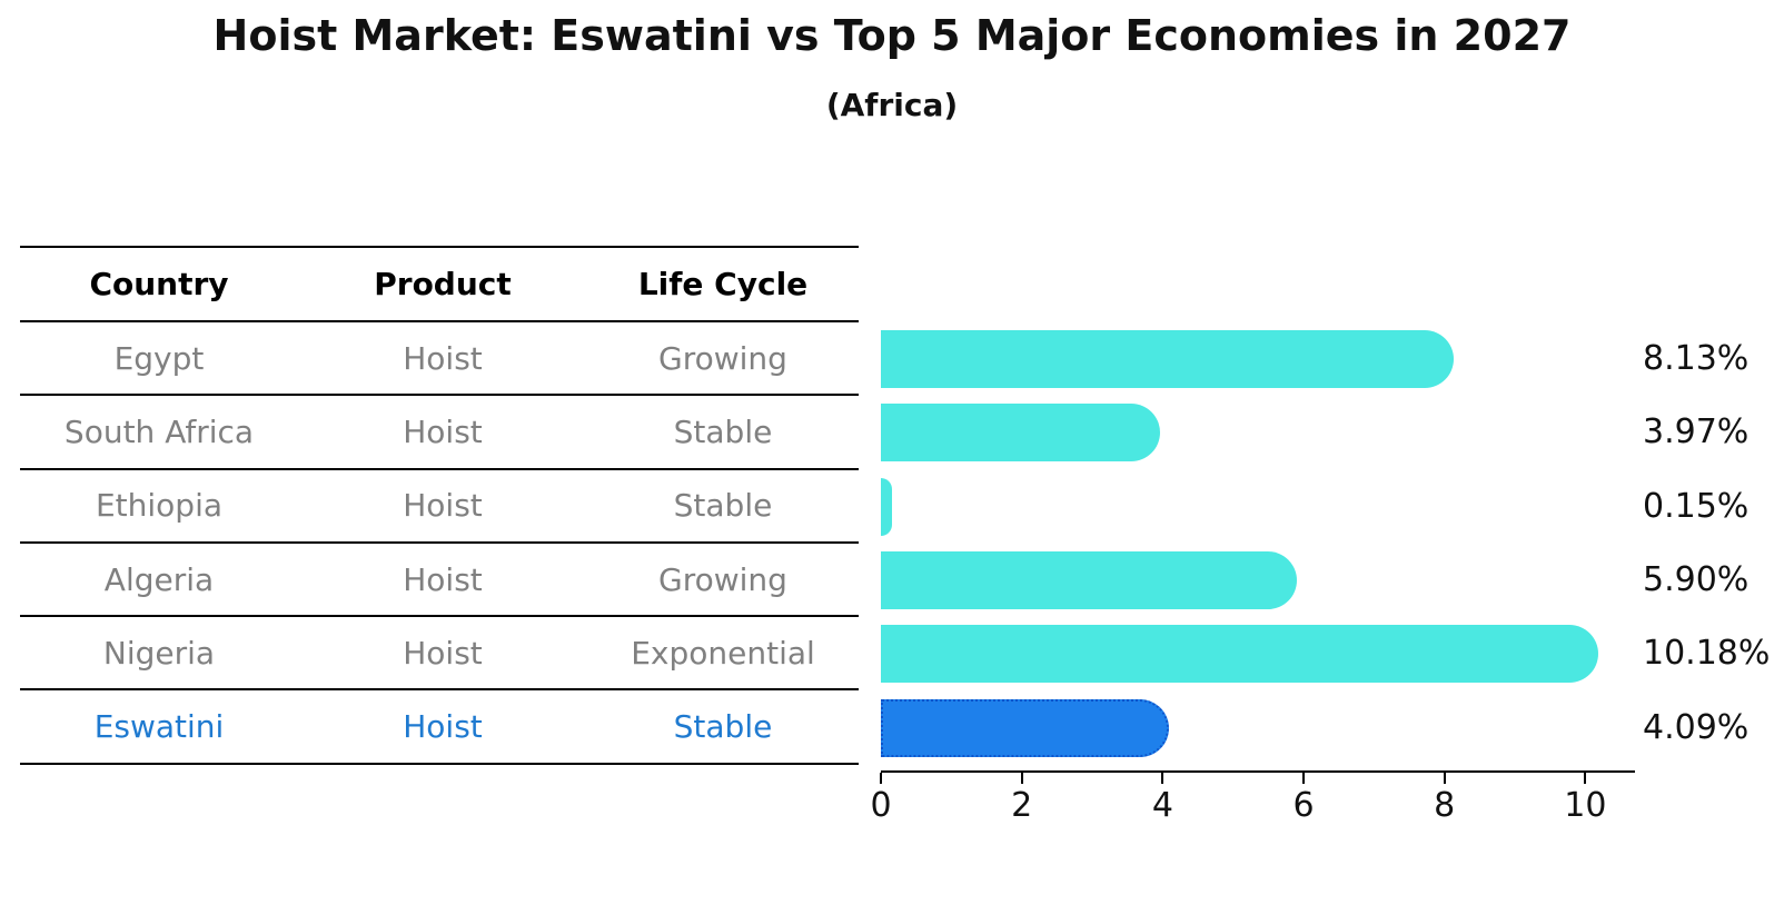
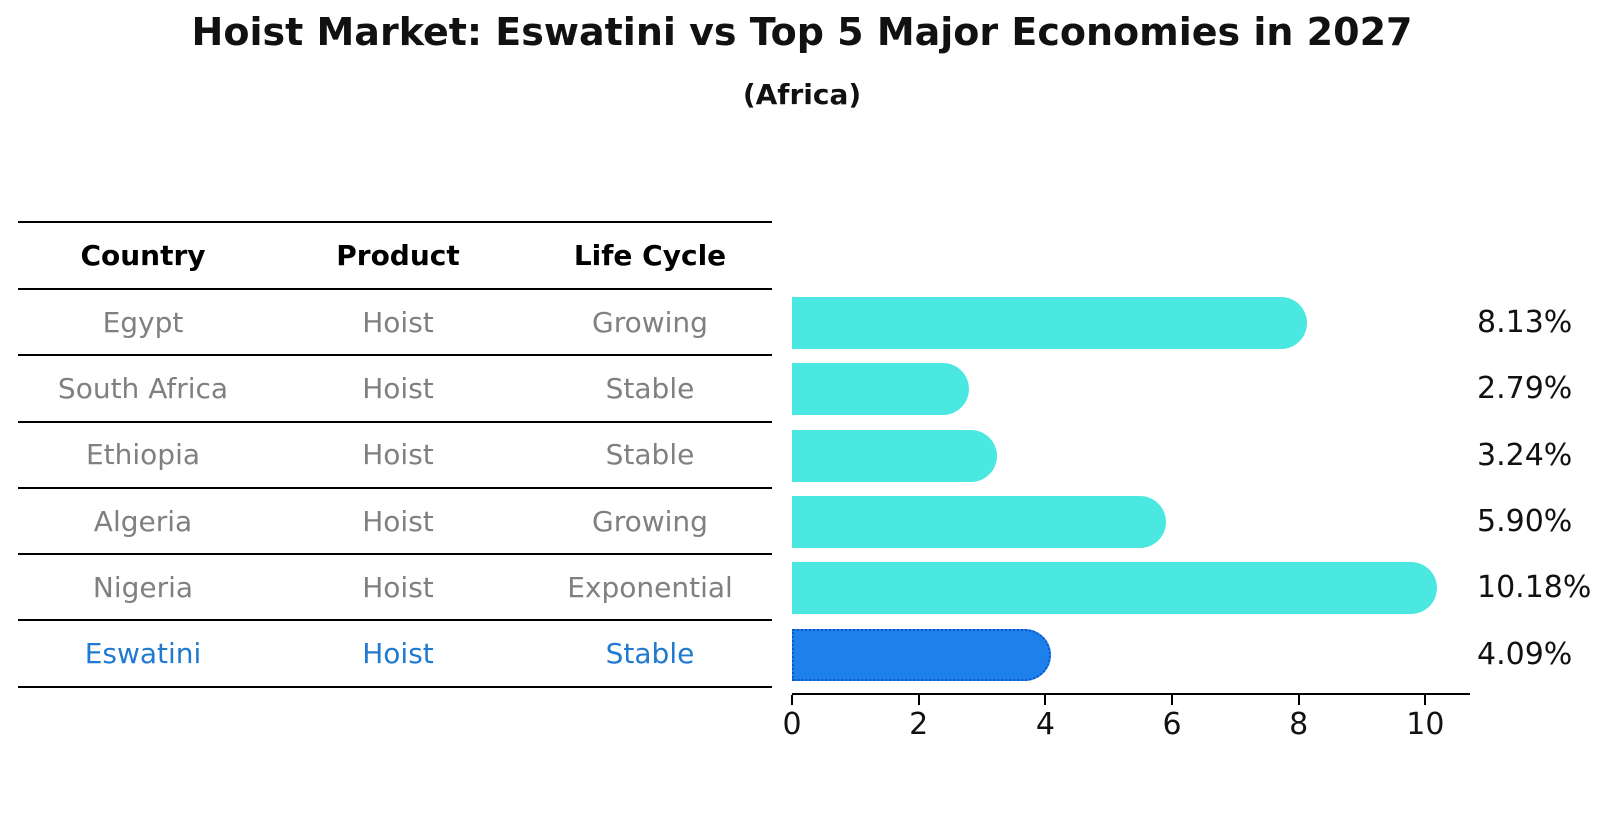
South Africa: 3.97% -> 2.79%
Ethiopia: 0.15% -> 3.24%
